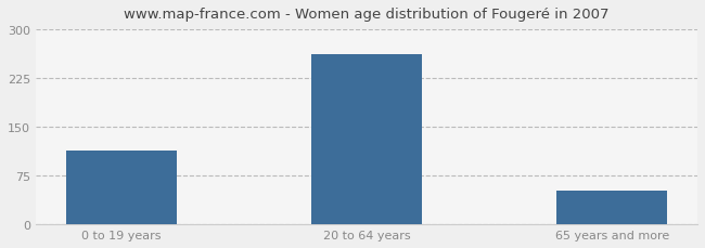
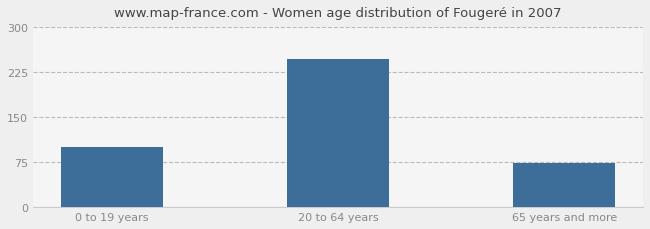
0 to 19 years: 113 -> 100
20 to 64 years: 262 -> 246
65 years and more: 52 -> 74
